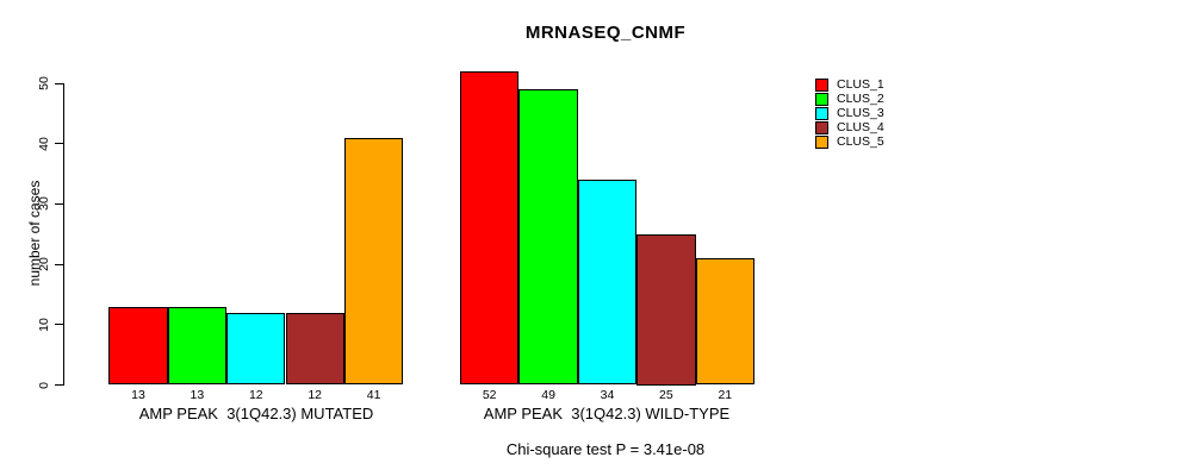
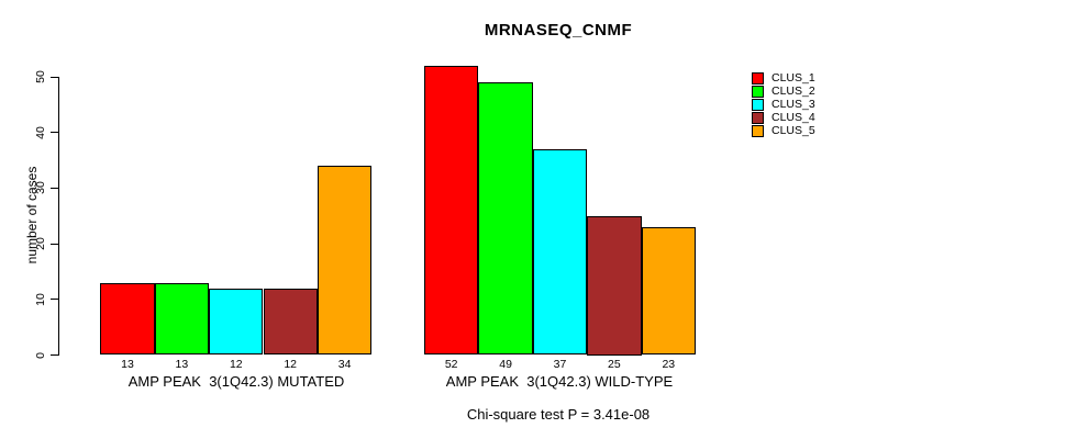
CLUS_5/AMP PEAK 3(1Q42.3) MUTATED: 41 -> 34
CLUS_3/AMP PEAK 3(1Q42.3) WILD-TYPE: 34 -> 37
CLUS_5/AMP PEAK 3(1Q42.3) WILD-TYPE: 21 -> 23
